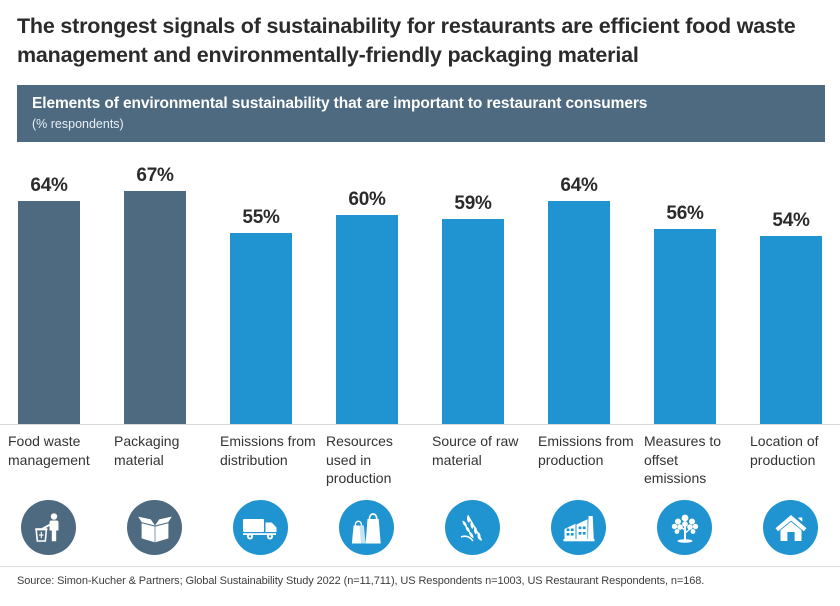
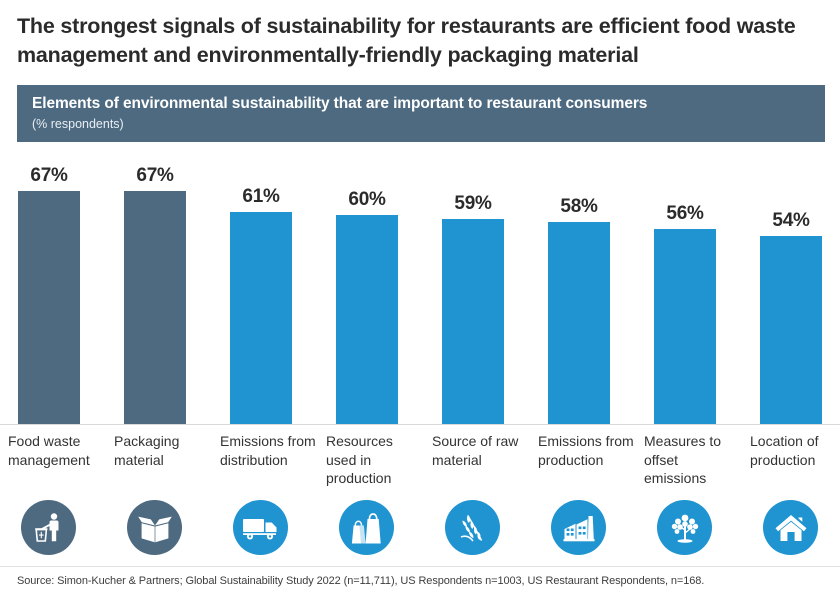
Food waste management: 64% -> 67%
Emissions from distribution: 55% -> 61%
Emissions from production: 64% -> 58%
